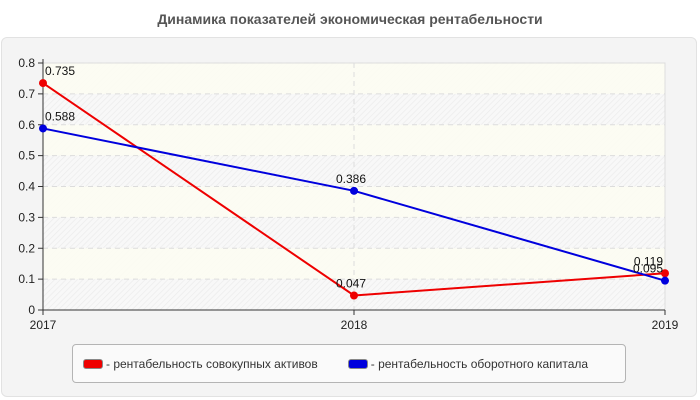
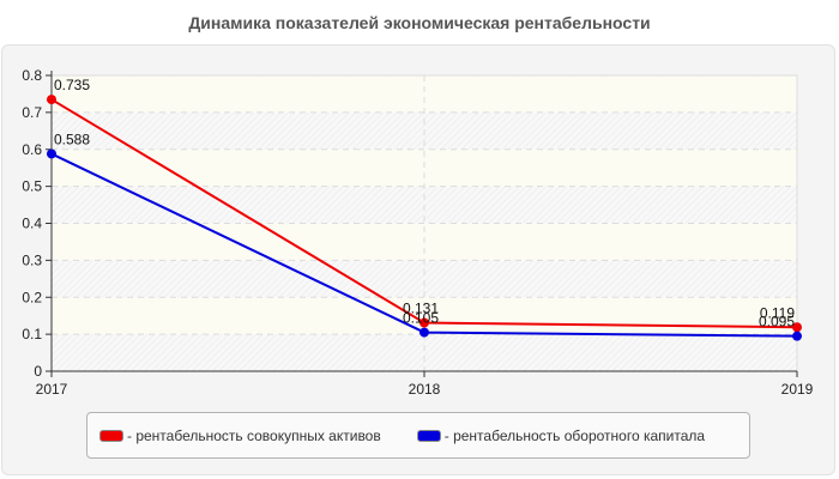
- рентабельность совокупных активов/2018: 0.047 -> 0.131
- рентабельность оборотного капитала/2018: 0.386 -> 0.105
